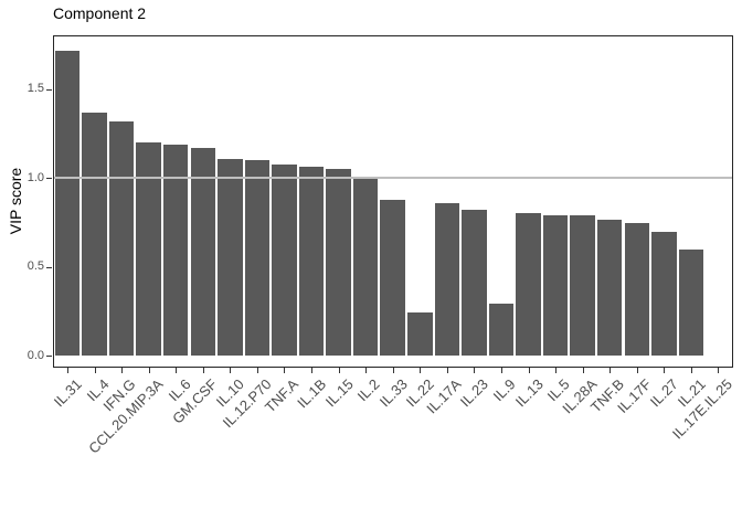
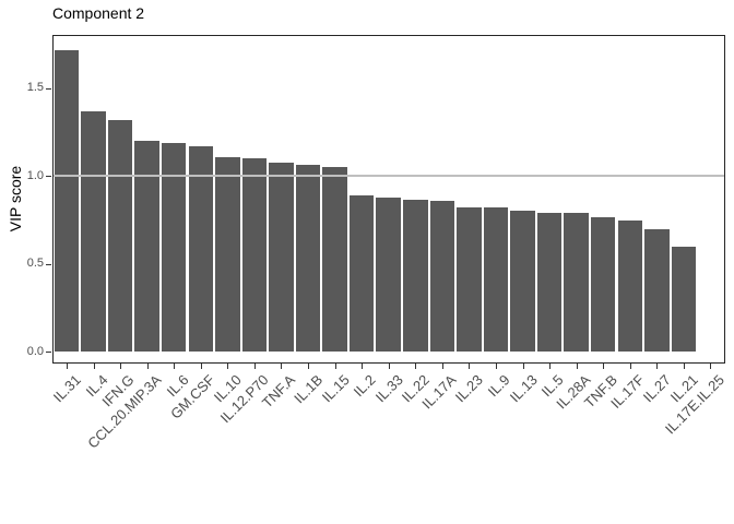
IL.2: 1.01 -> 0.89
IL.22: 0.24 -> 0.87
IL.9: 0.29 -> 0.82
